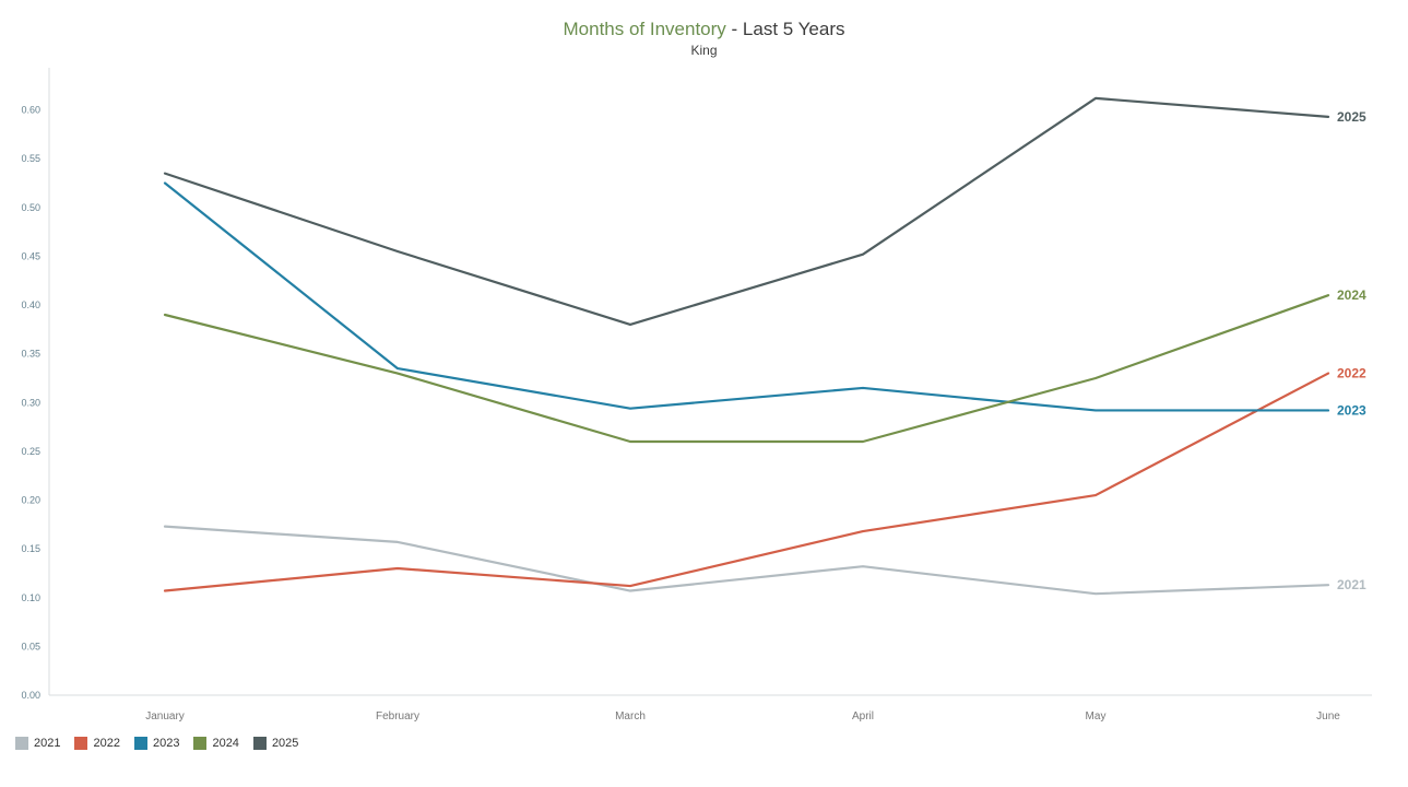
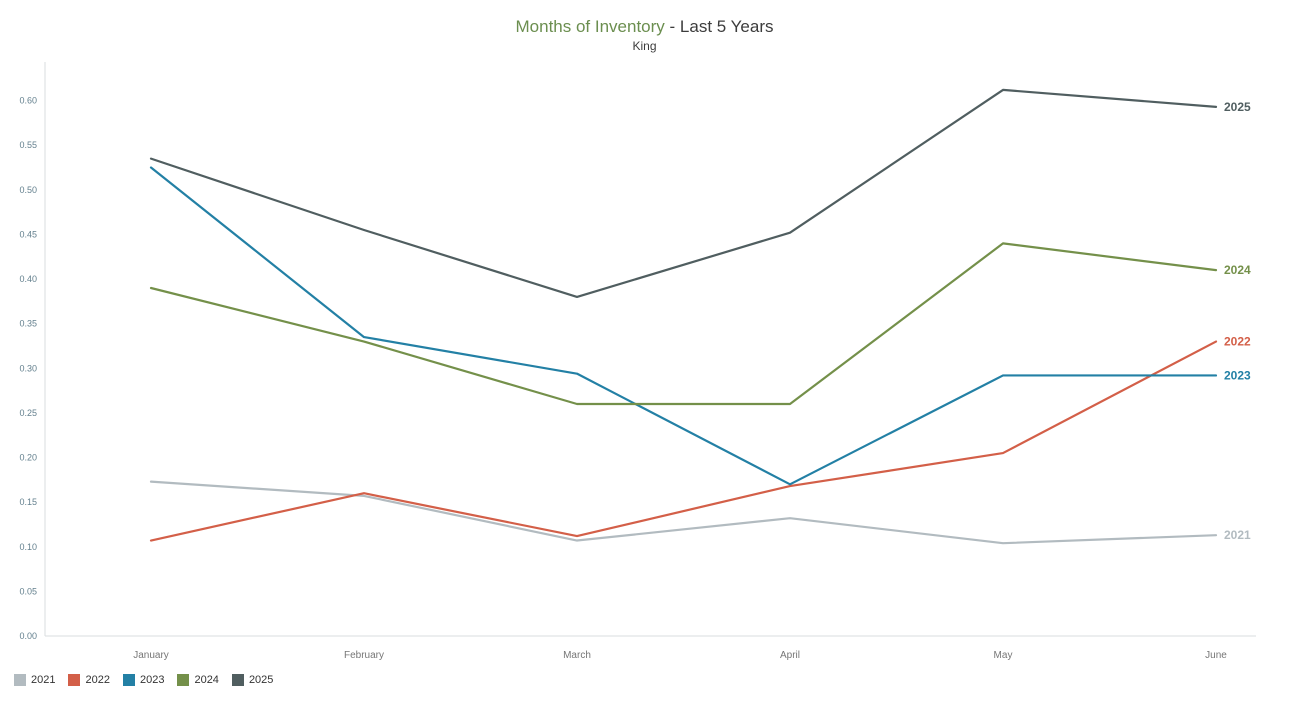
2022/February: 0.13 -> 0.16
2023/April: 0.32 -> 0.17
2024/May: 0.33 -> 0.44
